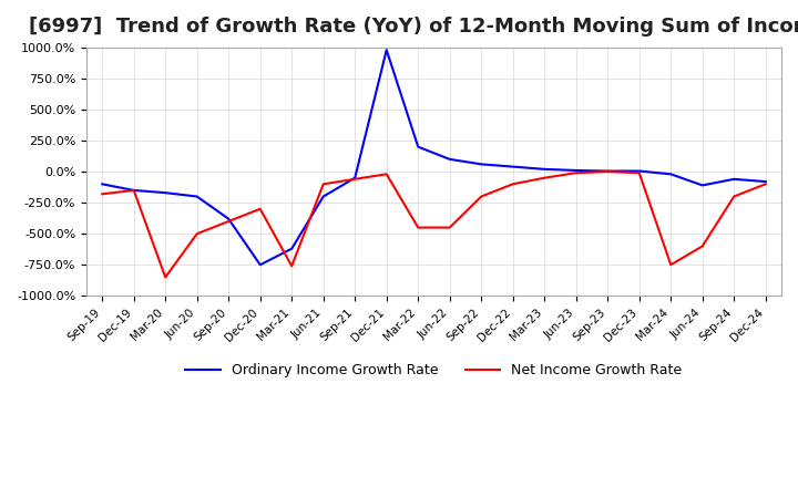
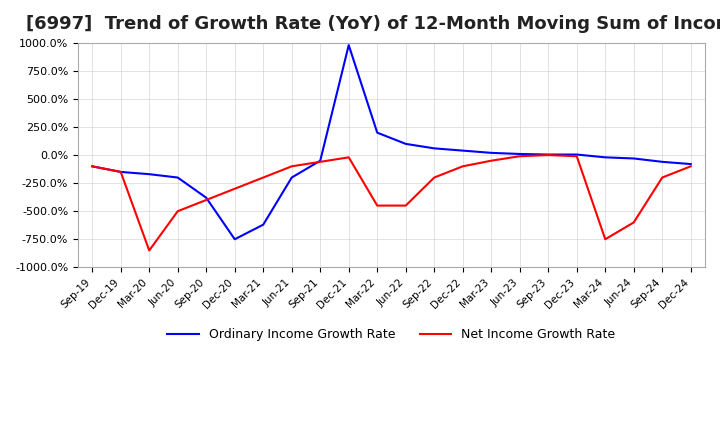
Net Income Growth Rate/Sep-19: -180% -> -100%
Net Income Growth Rate/Mar-21: -760% -> -200%
Ordinary Income Growth Rate/Jun-24: -110% -> -30%
